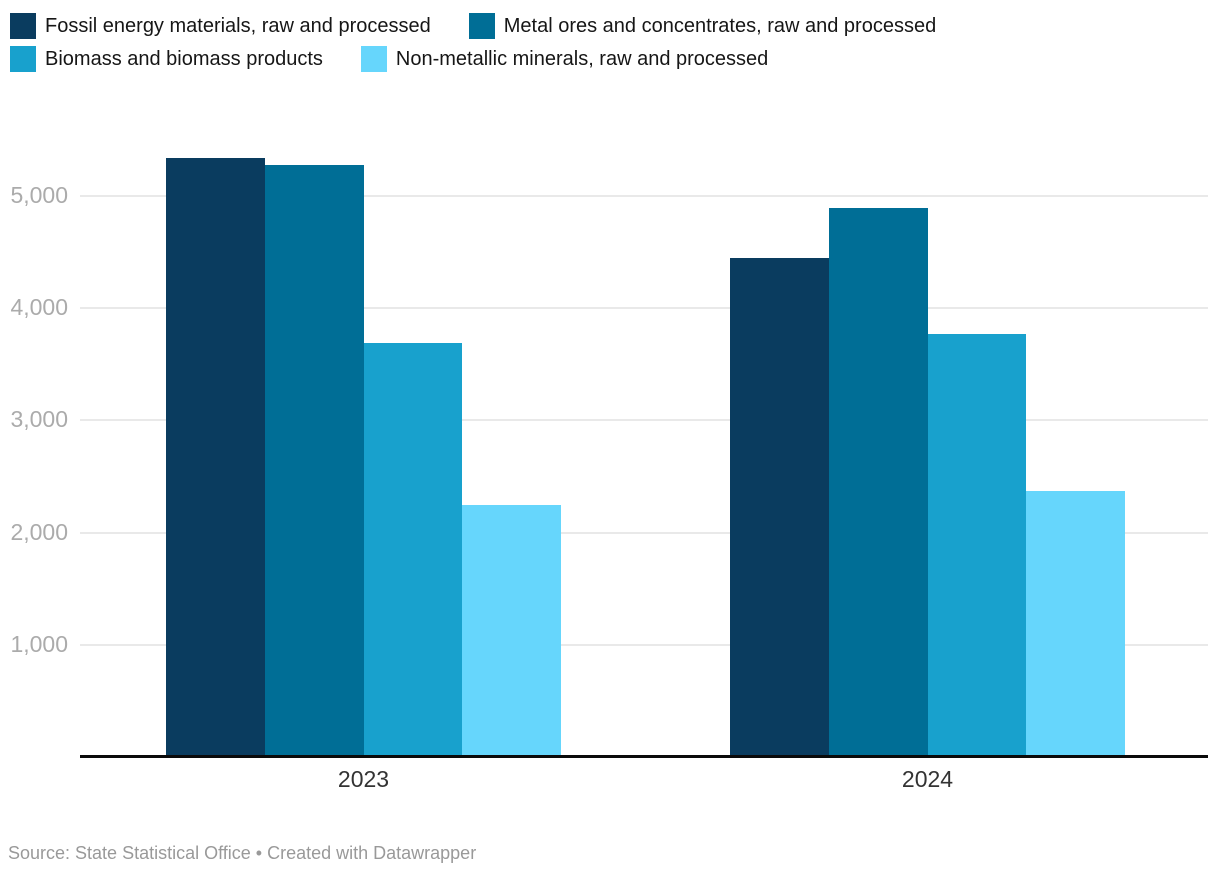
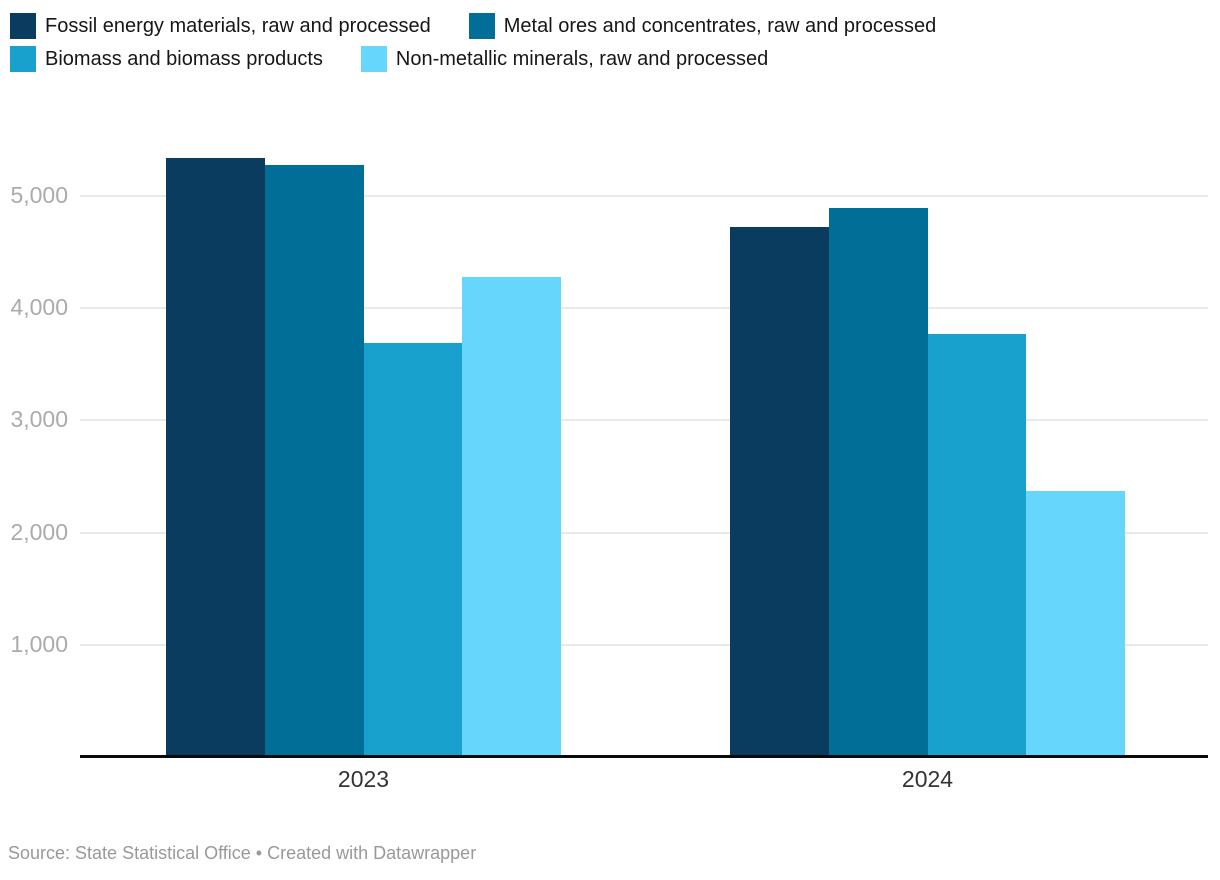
Non-metallic minerals, raw and processed/2023: 2250 -> 4280
Fossil energy materials, raw and processed/2024: 4450 -> 4720
